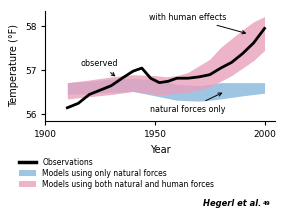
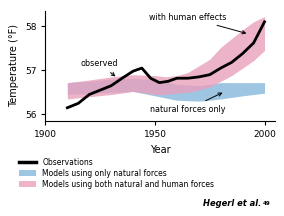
Observations/2000: 57.95 -> 58.10
